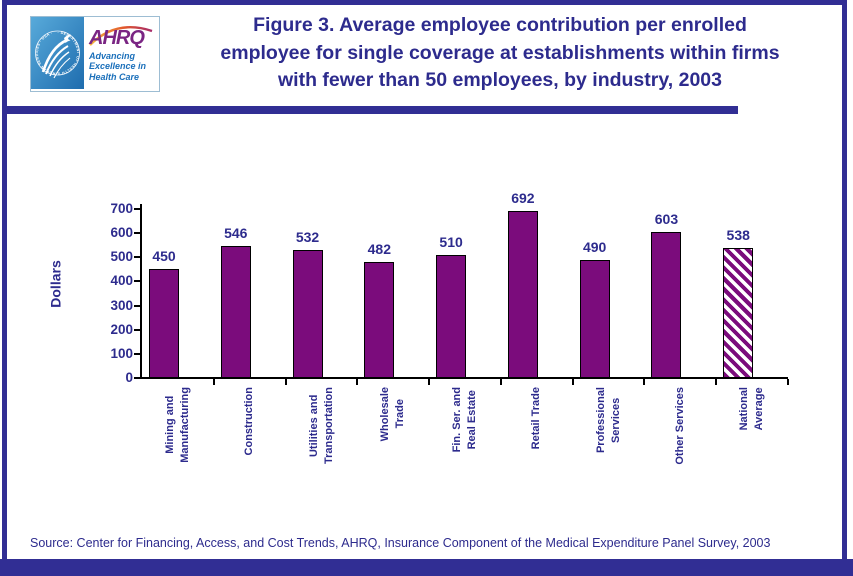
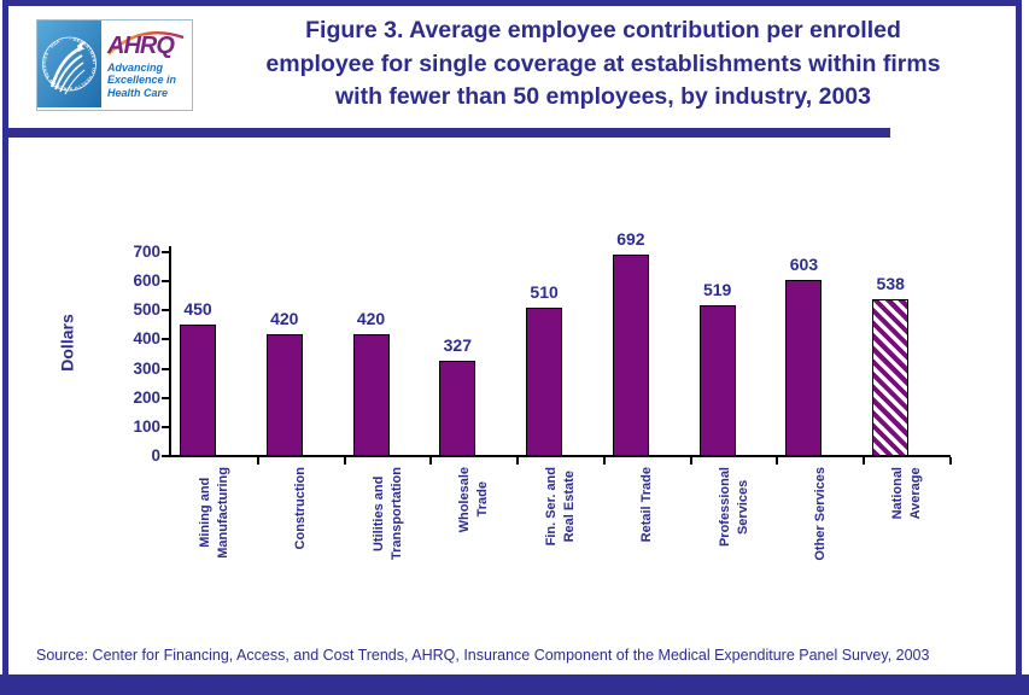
Construction: 546 -> 420
Utilities and Transportation: 532 -> 420
Wholesale Trade: 482 -> 327
Professional Services: 490 -> 519
